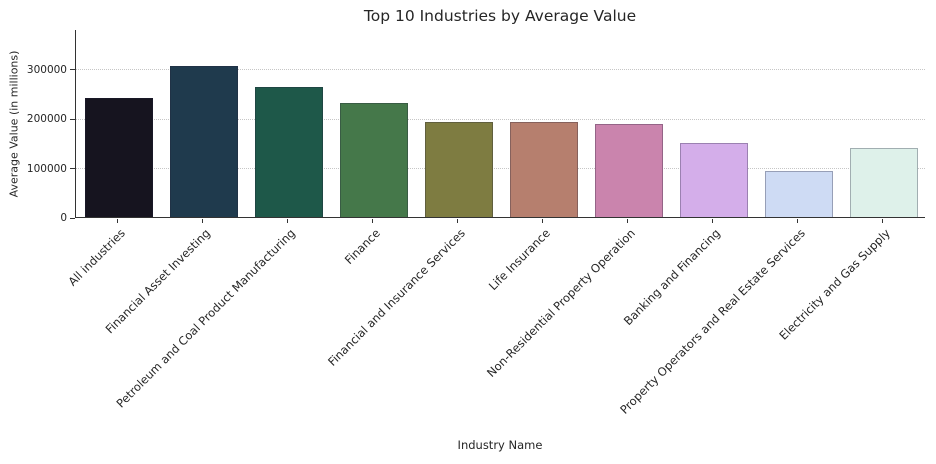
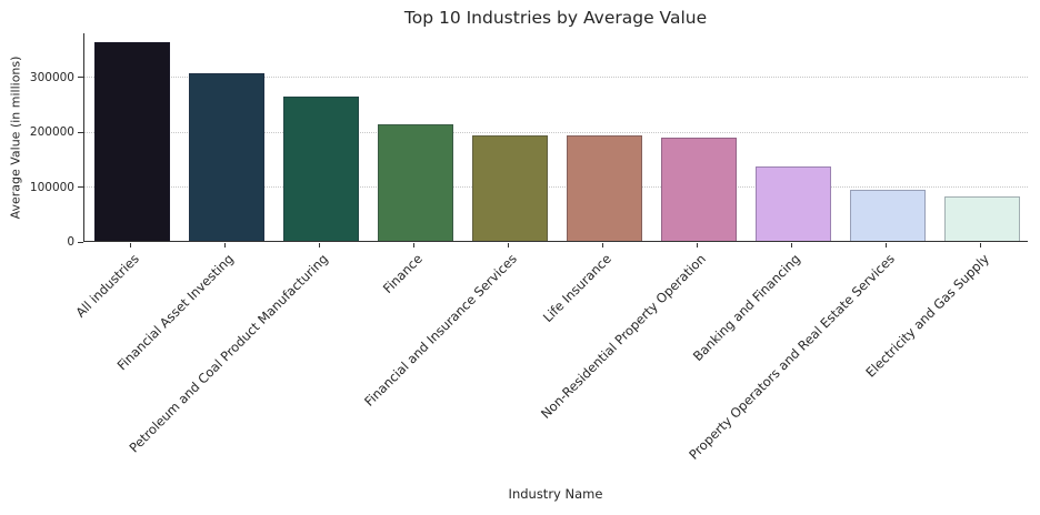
All industries: 240000 -> 360000
Finance: 230000 -> 210000
Banking and Financing: 150000 -> 140000
Electricity and Gas Supply: 140000 -> 80000
